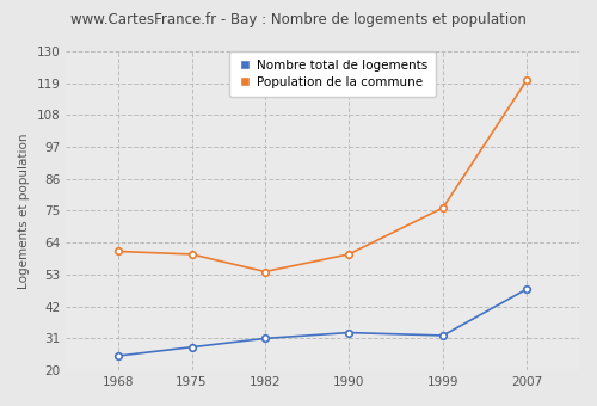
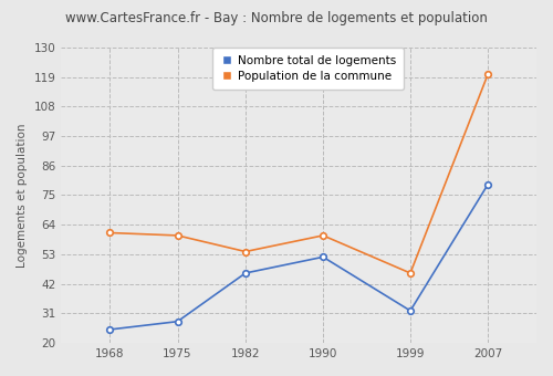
Nombre total de logements/1982: 31 -> 46
Nombre total de logements/1990: 33 -> 52
Population de la commune/1999: 76 -> 46
Nombre total de logements/2007: 48 -> 79
